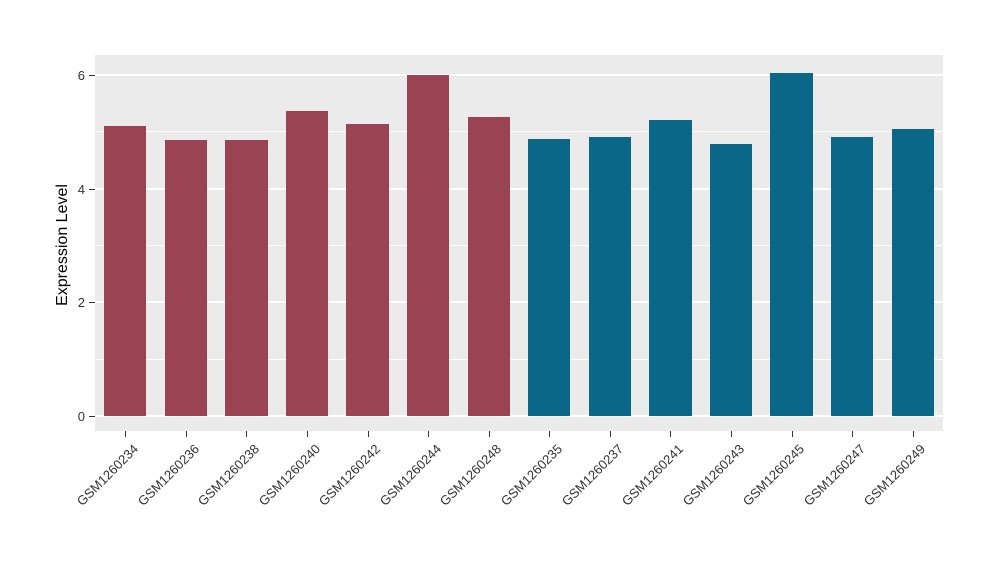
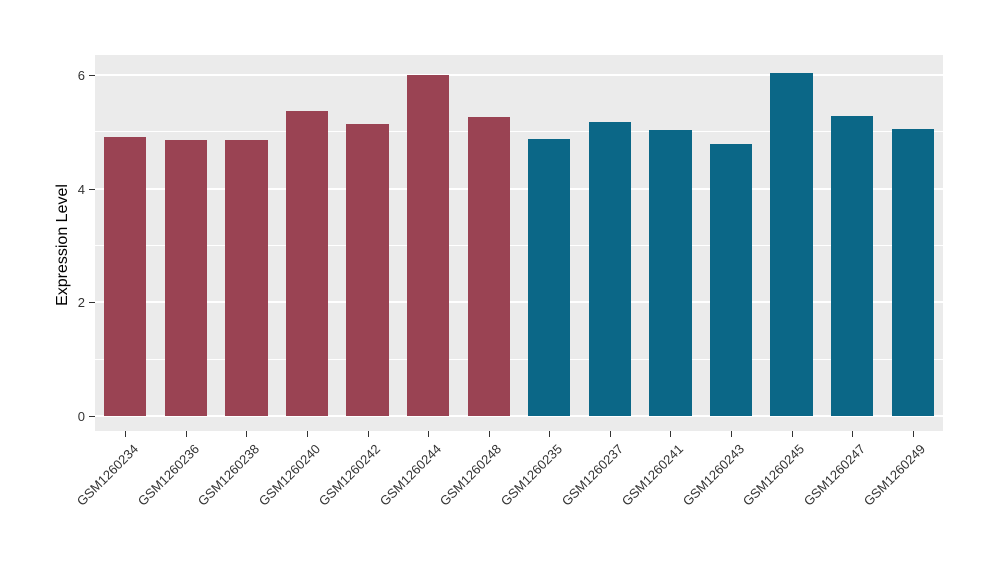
GSM1260234: 5.1 -> 4.9
GSM1260237: 4.9 -> 5.2
GSM1260241: 5.2 -> 5.0
GSM1260247: 4.9 -> 5.3
